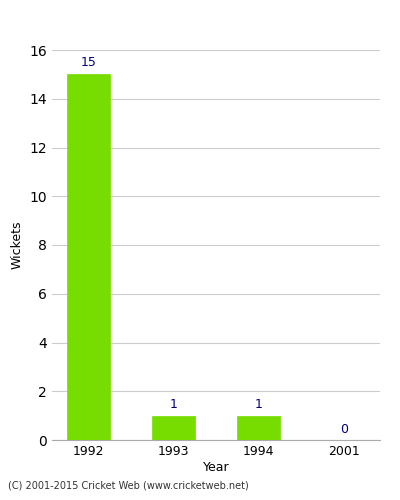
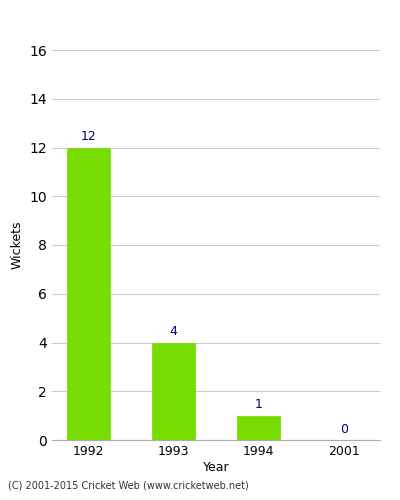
1992: 15 -> 12
1993: 1 -> 4
